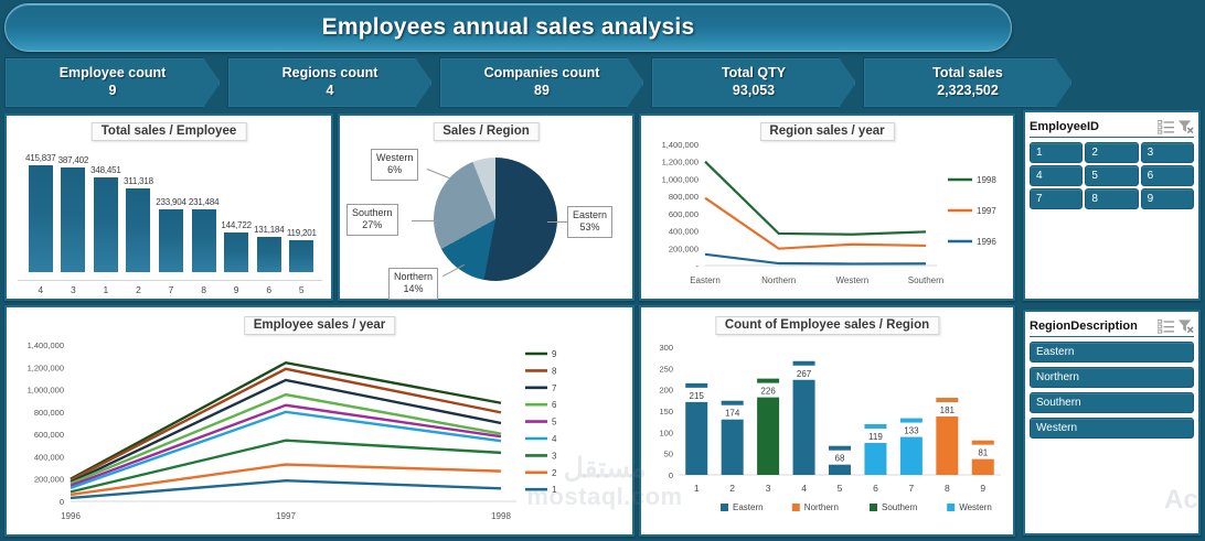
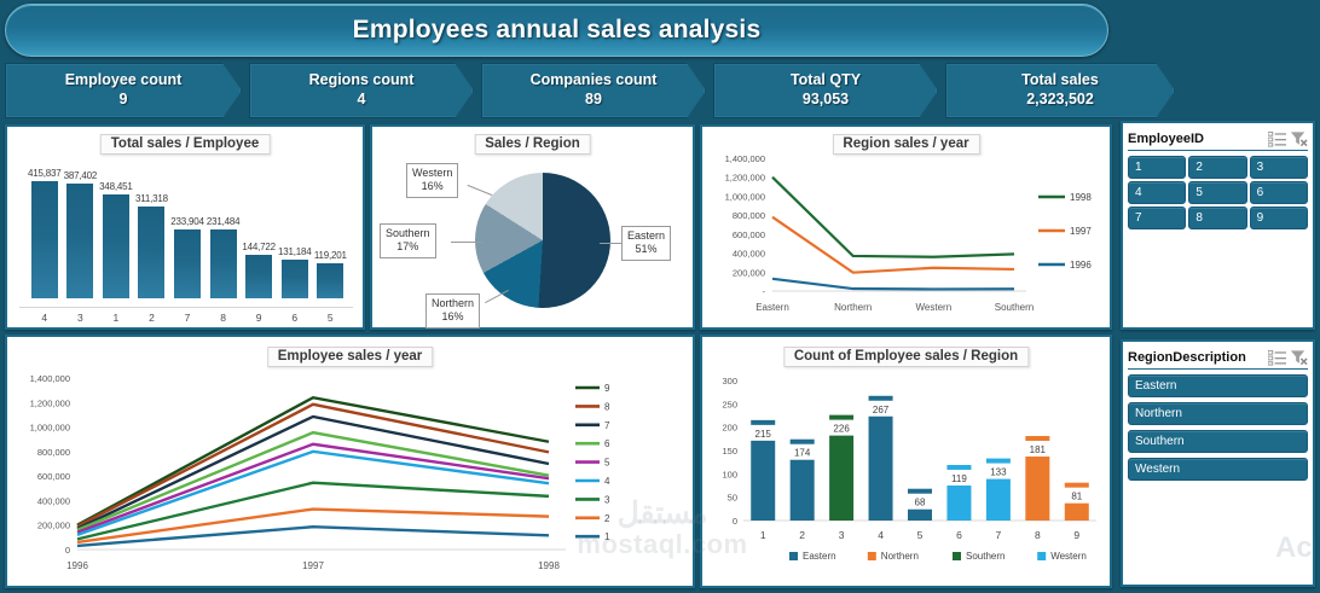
Sales / Region/Eastern: 53% -> 51%
Sales / Region/Northern: 14% -> 16%
Sales / Region/Southern: 27% -> 17%
Sales / Region/Western: 6% -> 16%
